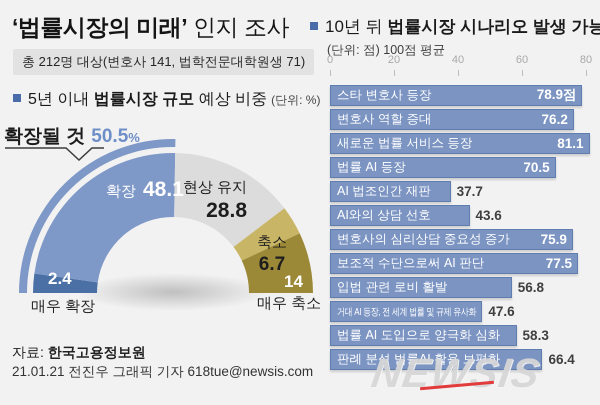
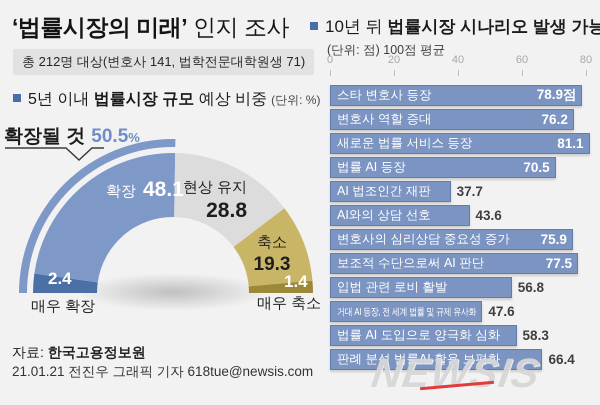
5년 이내 법률시장 규모 예상 비중/축소: 6.7 -> 19.3
5년 이내 법률시장 규모 예상 비중/매우 축소: 14 -> 1.4
